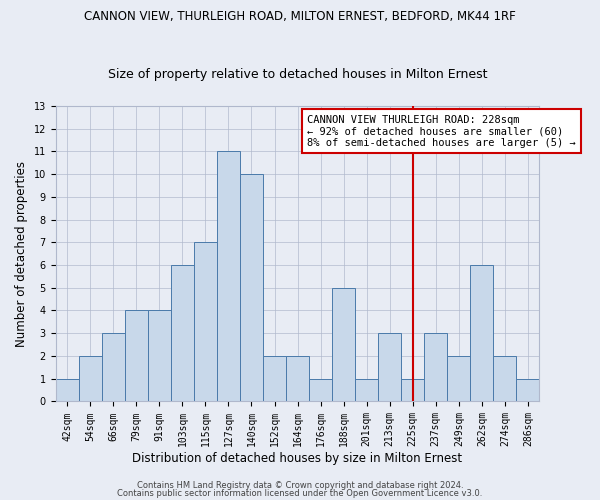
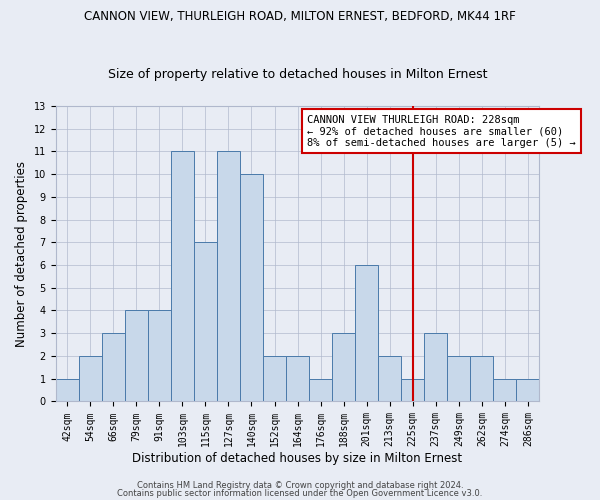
103sqm: 6 -> 11
188sqm: 5 -> 3
201sqm: 1 -> 6
213sqm: 3 -> 2
262sqm: 6 -> 2
274sqm: 2 -> 1
